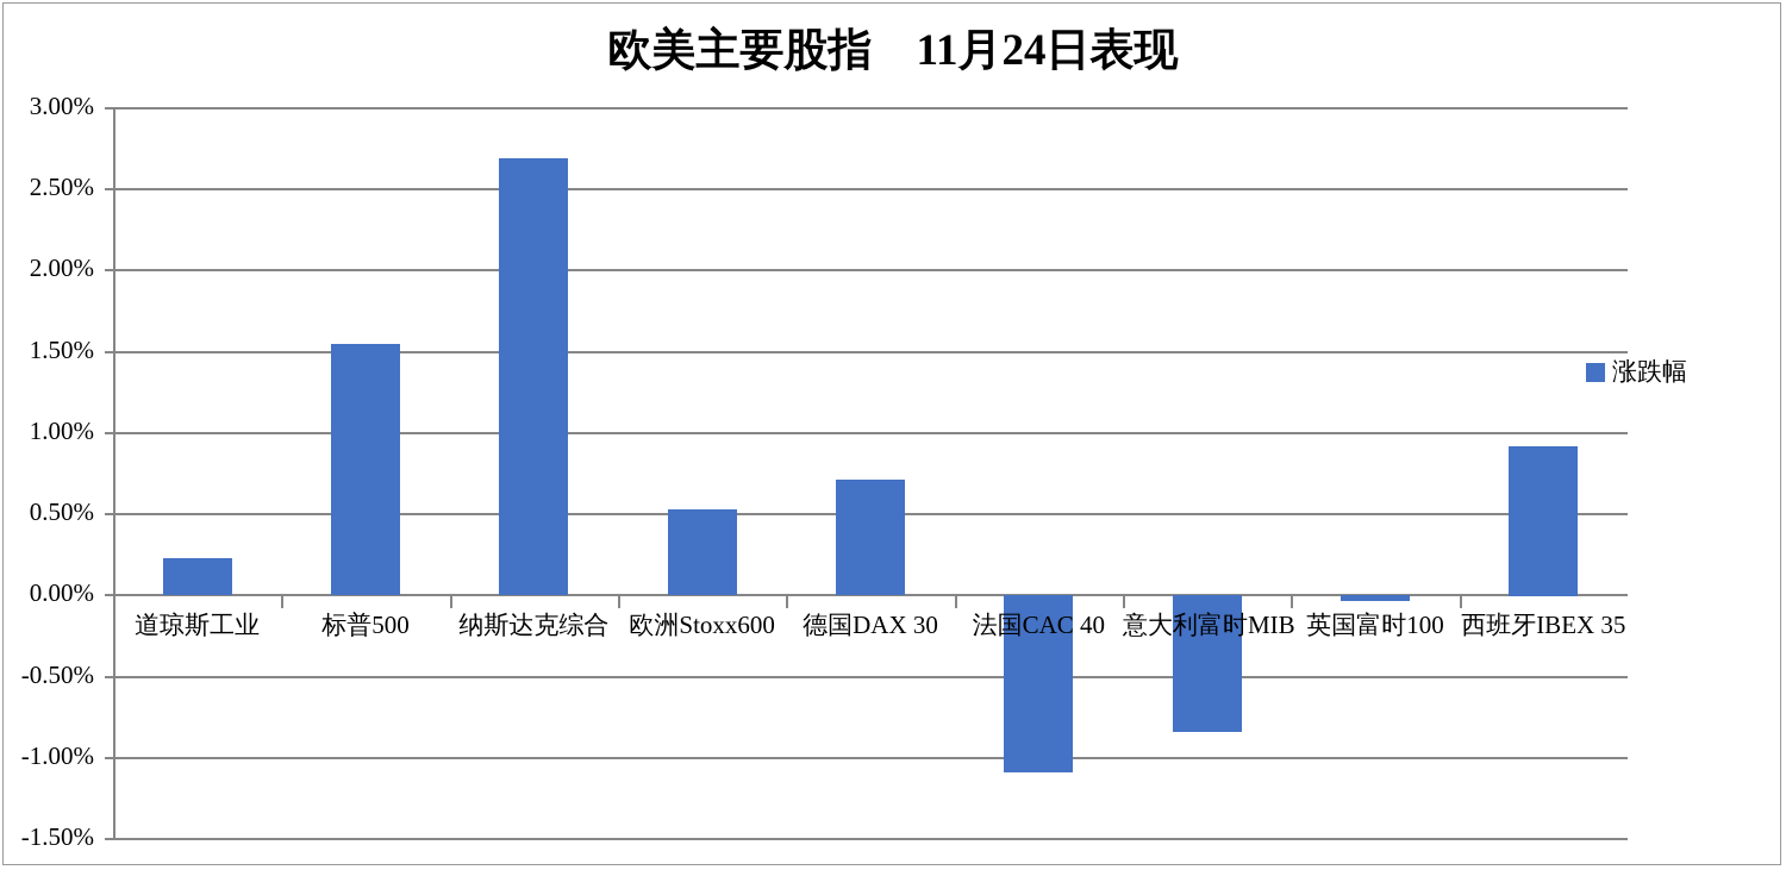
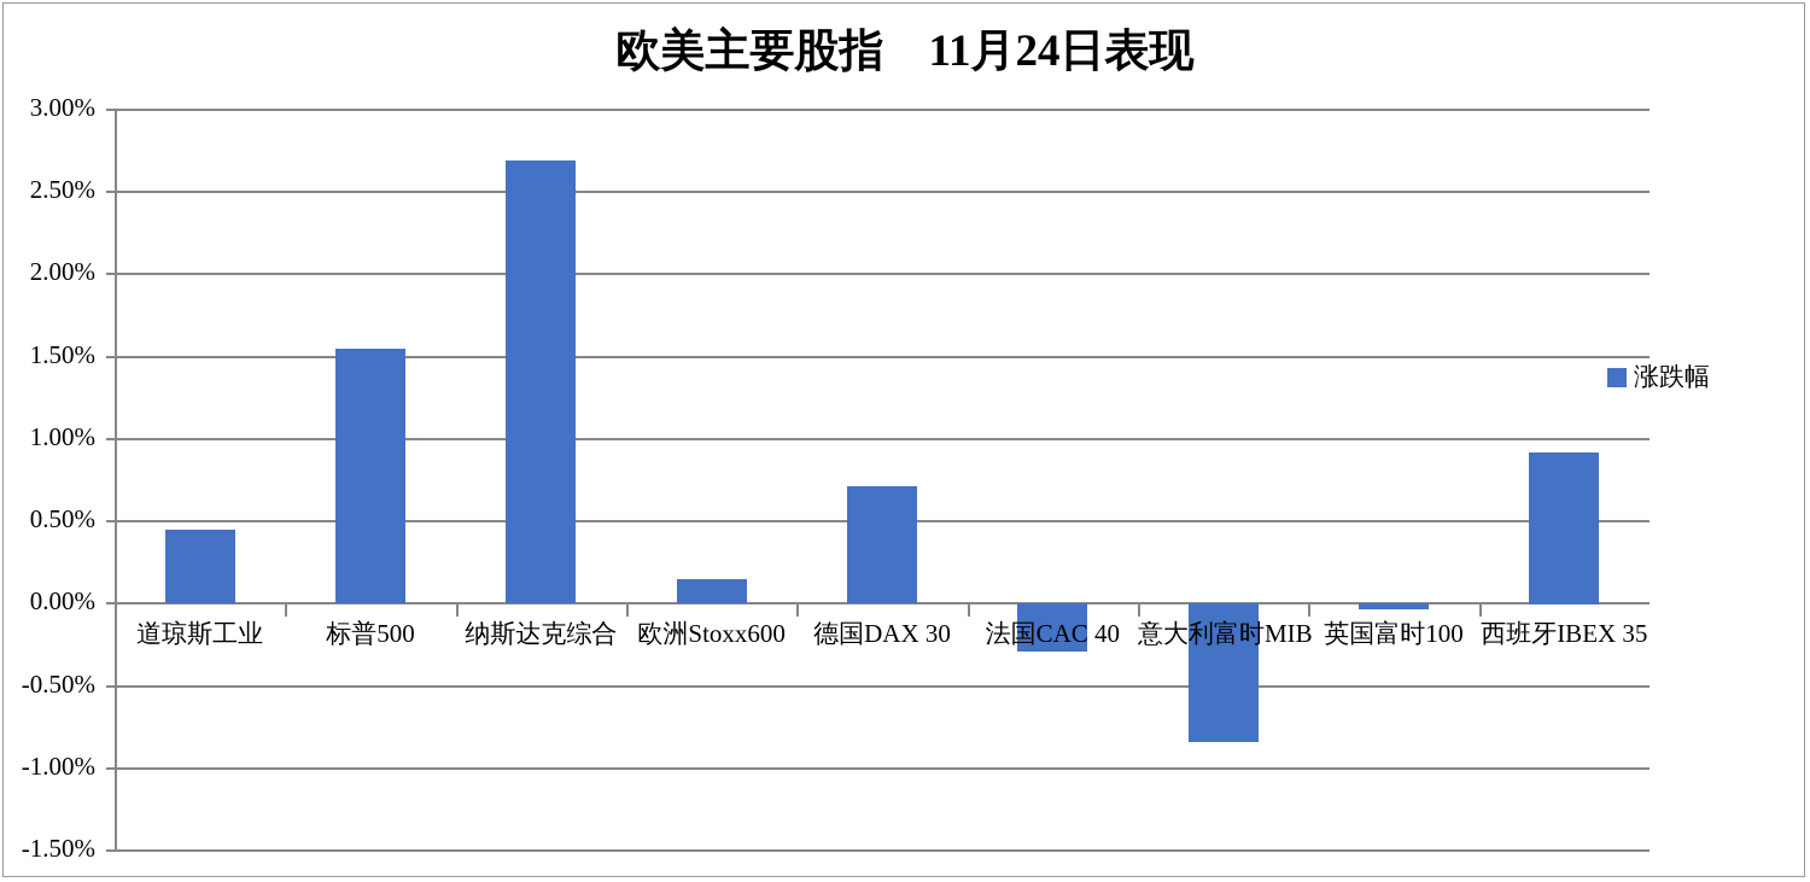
道琼斯工业: 0.23% -> 0.45%
欧洲Stoxx600: 0.53% -> 0.15%
法国CAC 40: -1.09% -> -0.29%
